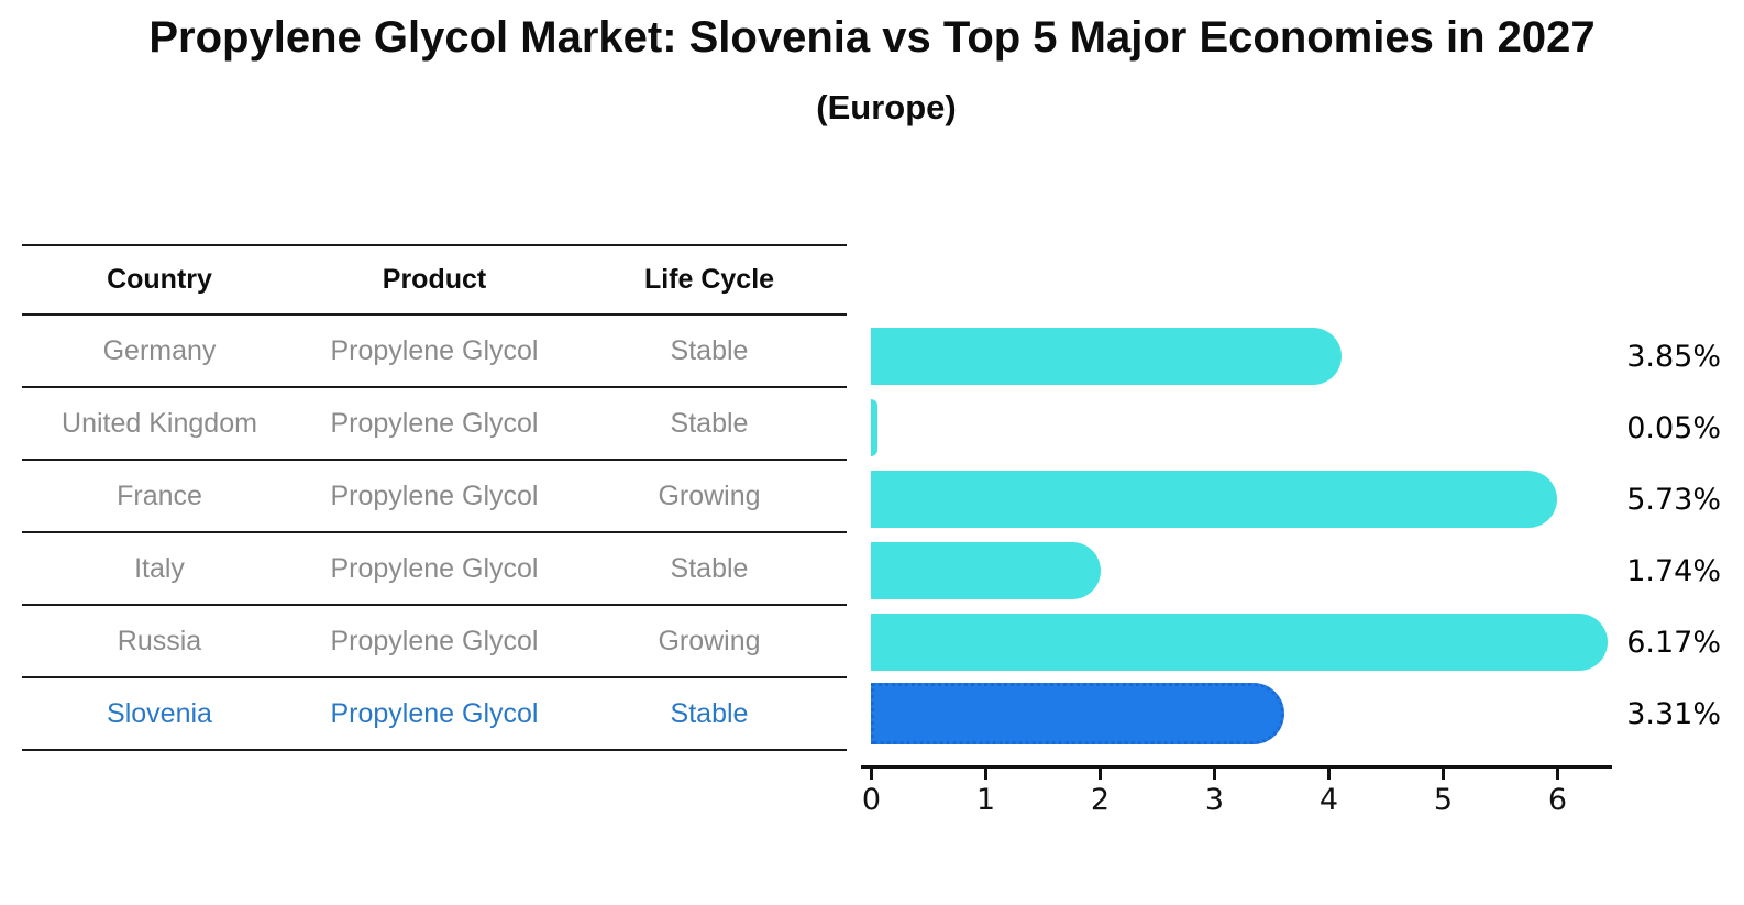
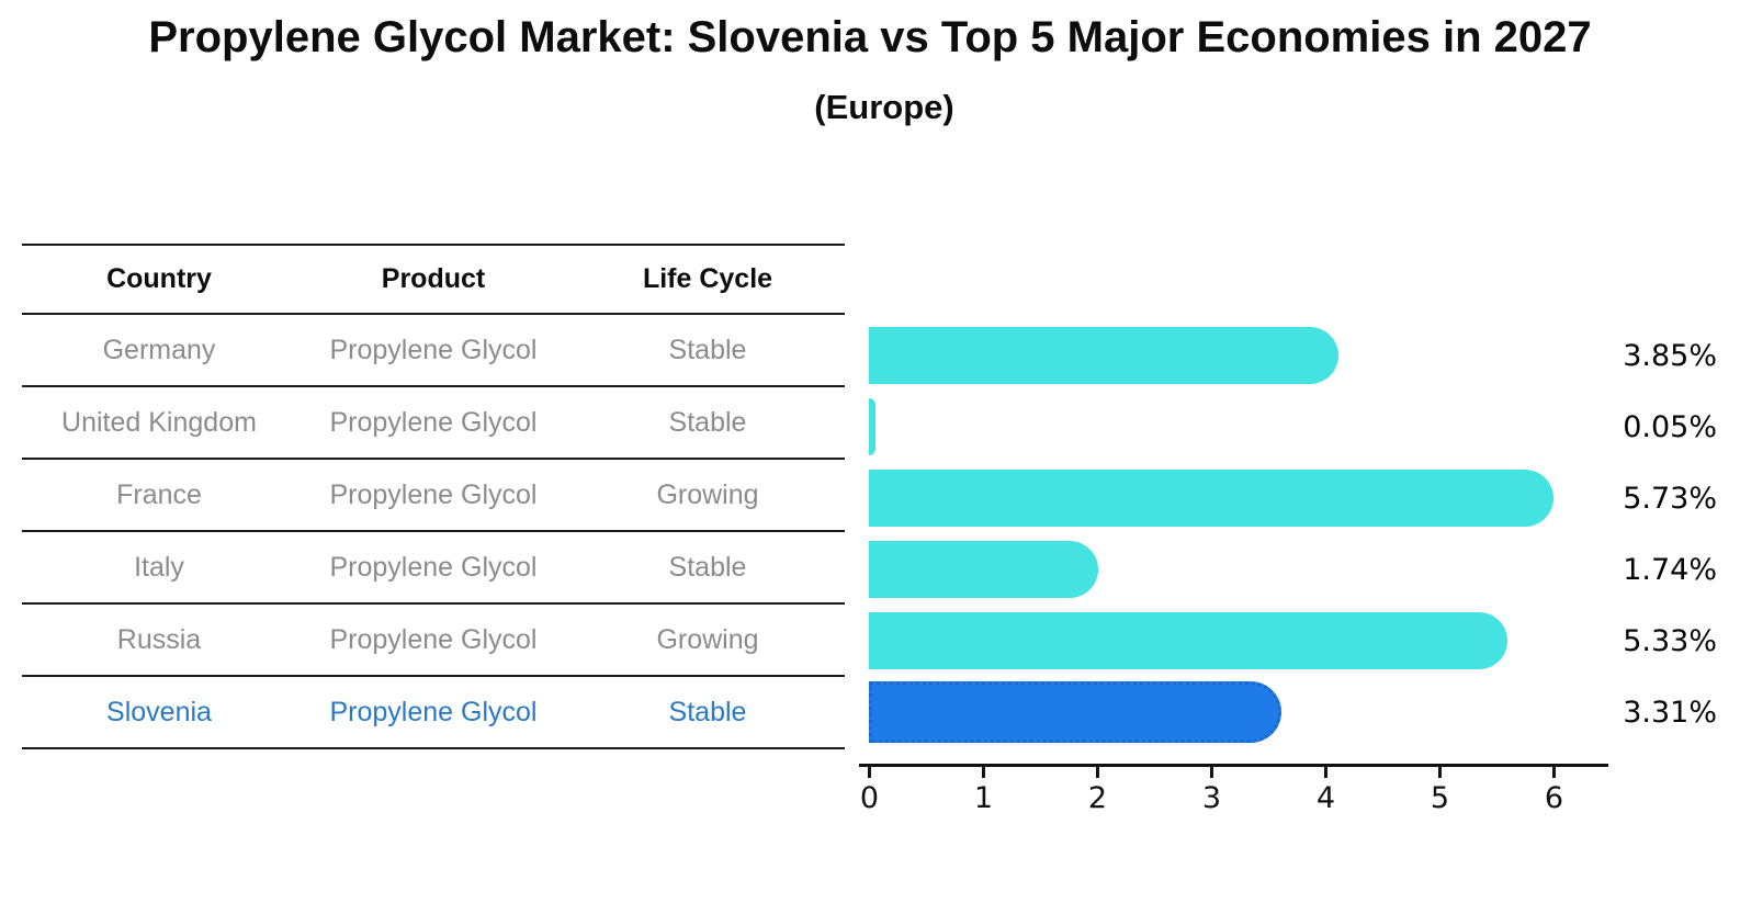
Russia: 6.17% -> 5.33%
